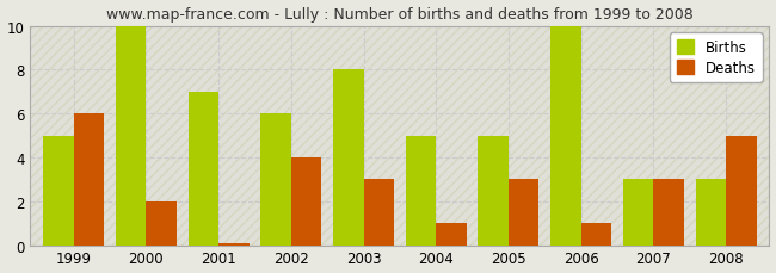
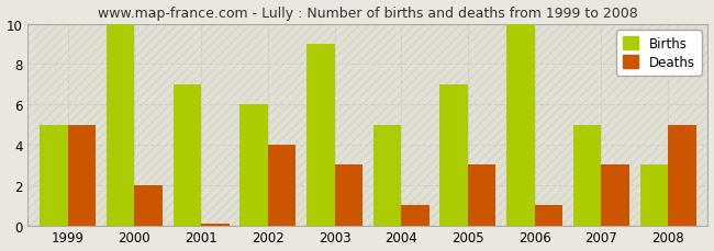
Deaths/1999: 6.0 -> 5.0
Births/2003: 8 -> 9
Births/2005: 5 -> 7
Births/2007: 3 -> 5
